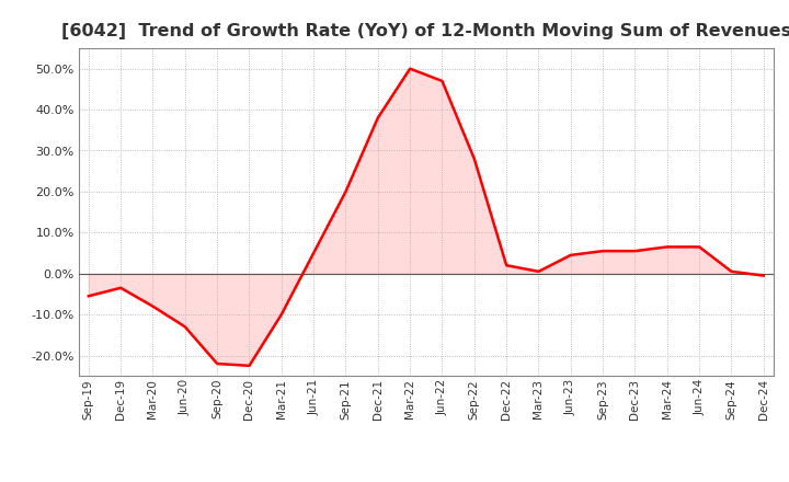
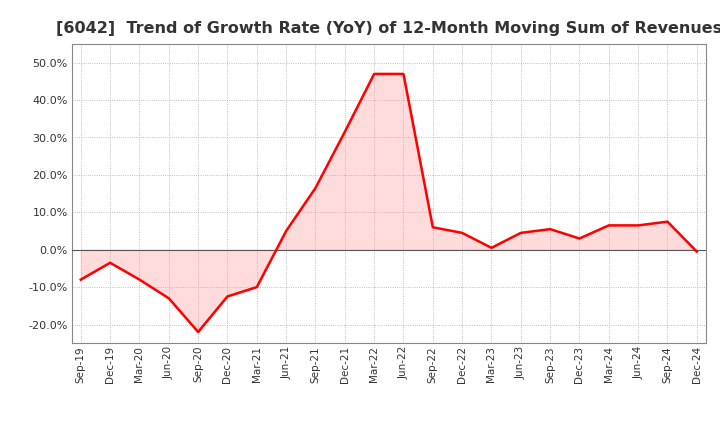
Sep-19: -5.5% -> -8.0%
Dec-20: -22.5% -> -12.5%
Sep-21: 20.0% -> 16.5%
Dec-21: 38.0% -> 31.5%
Mar-22: 50.0% -> 47.0%
Sep-22: 28.0% -> 6.0%
Dec-22: 2.0% -> 4.5%
Dec-23: 5.5% -> 3.0%
Sep-24: 0.5% -> 7.5%
